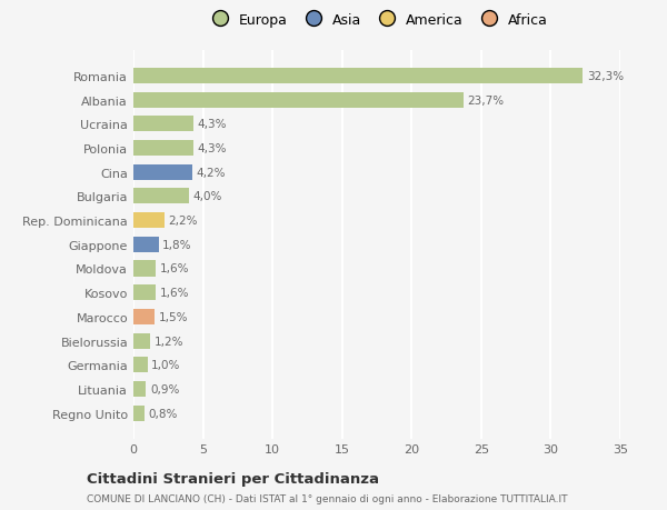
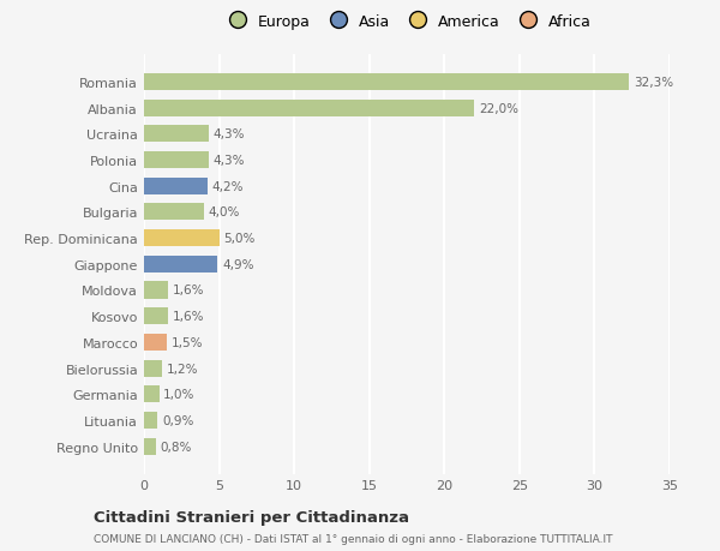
Albania: 23,7% -> 22,0%
Rep. Dominicana: 2,2% -> 5,0%
Giappone: 1,8% -> 4,9%
